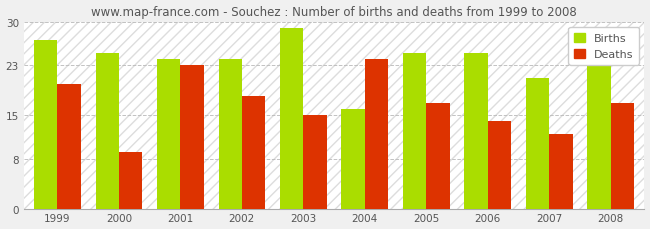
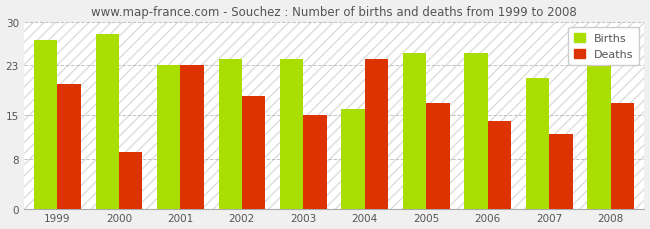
Births/2000: 25 -> 28
Births/2001: 24 -> 23
Births/2003: 29 -> 24
